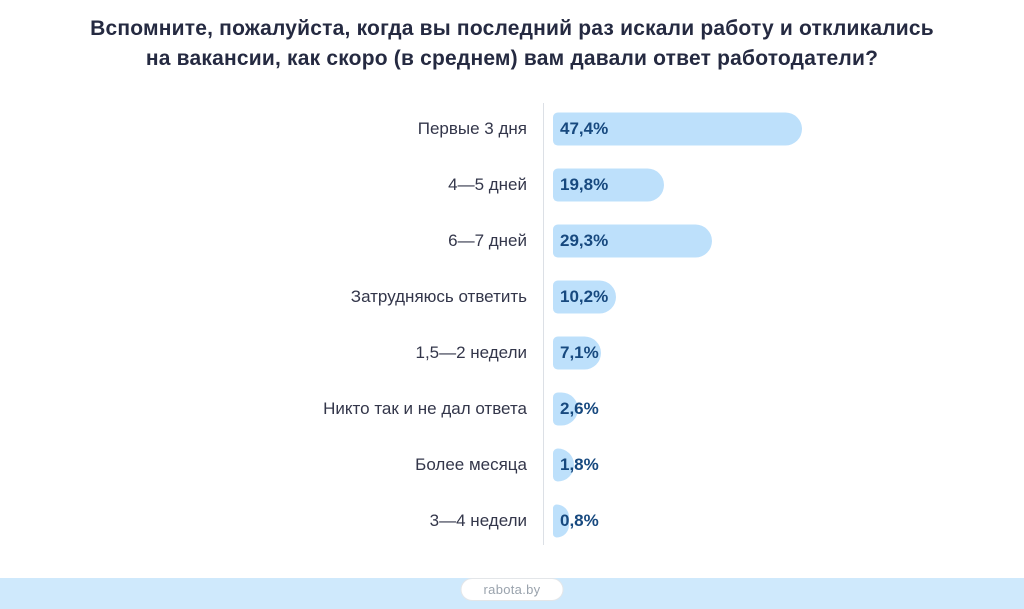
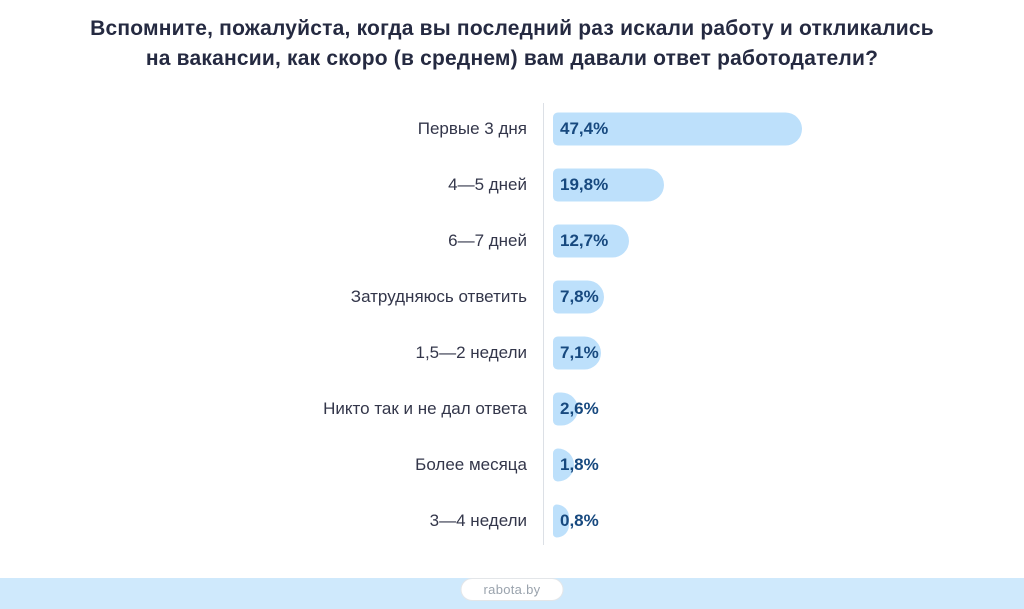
6—7 дней: 29,3% -> 12,7%
Затрудняюсь ответить: 10,2% -> 7,8%
